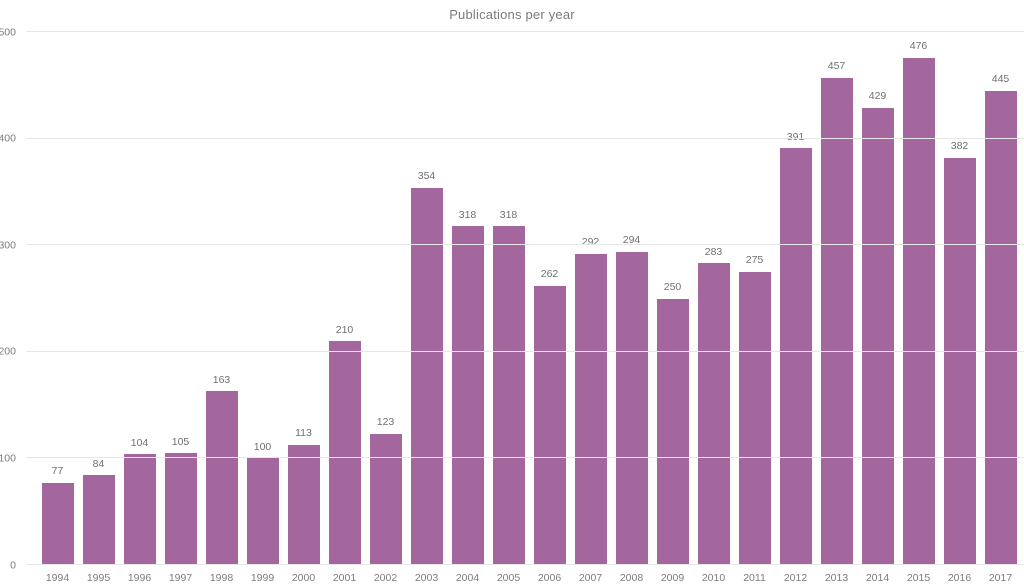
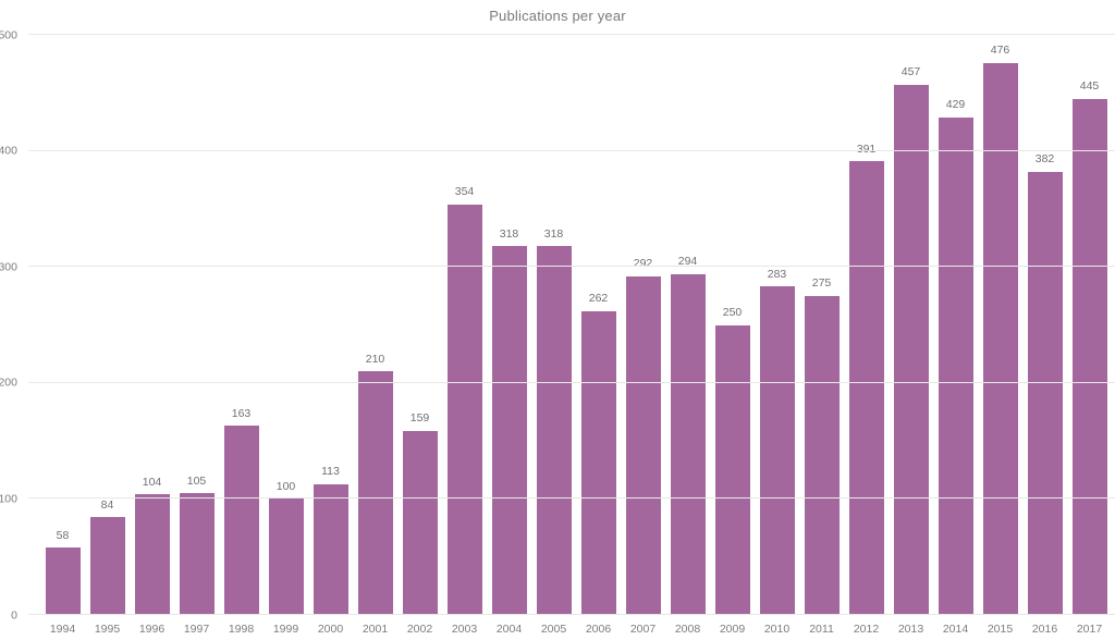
1994: 77 -> 58
2002: 123 -> 159
